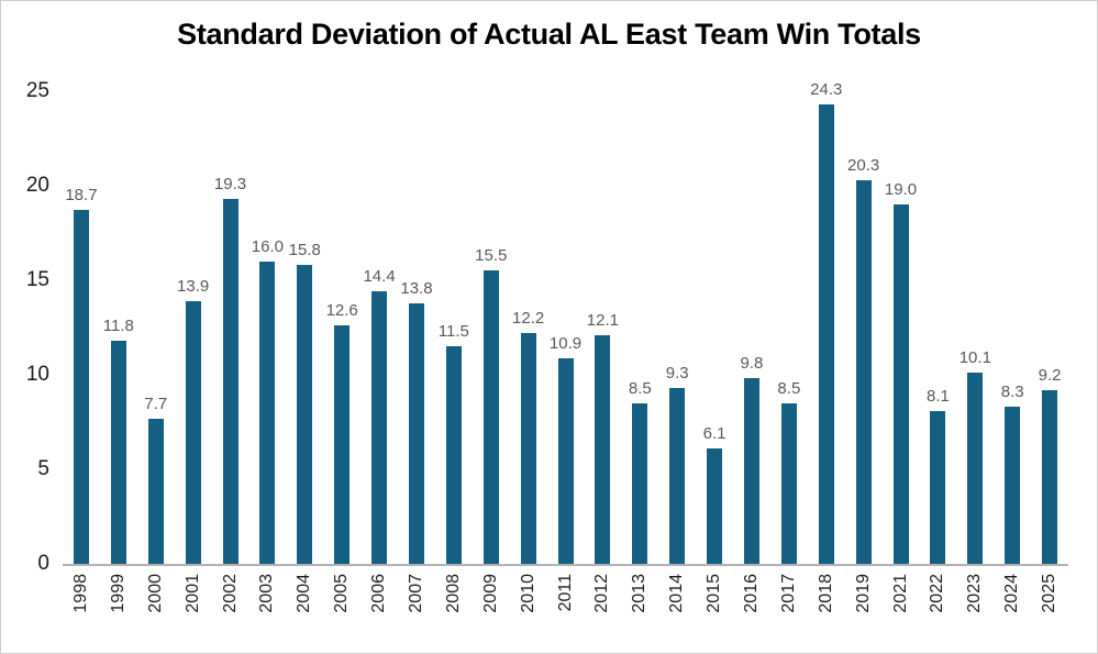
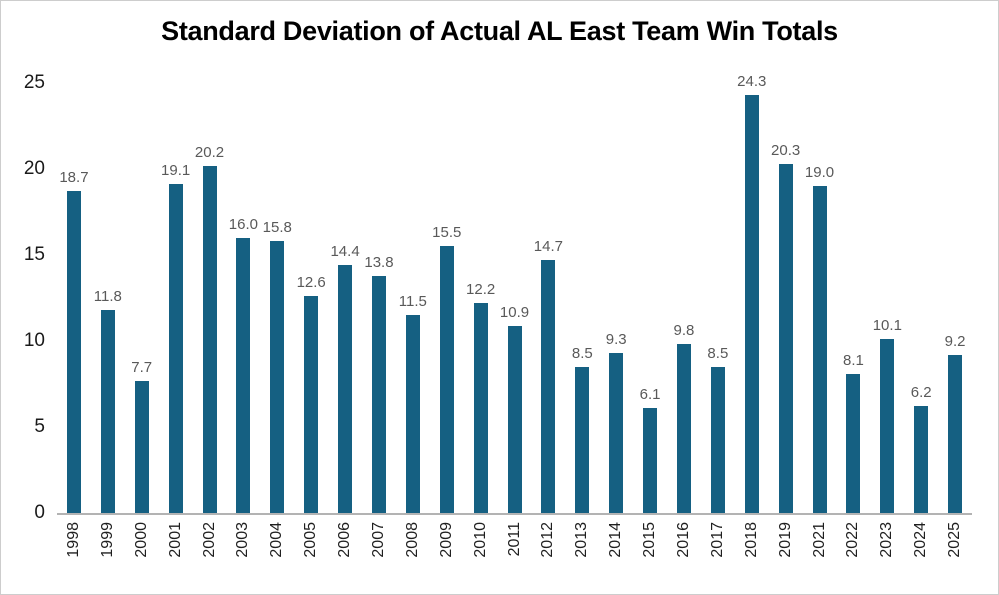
2001: 13.9 -> 19.1
2002: 19.3 -> 20.2
2012: 12.1 -> 14.7
2024: 8.3 -> 6.2
